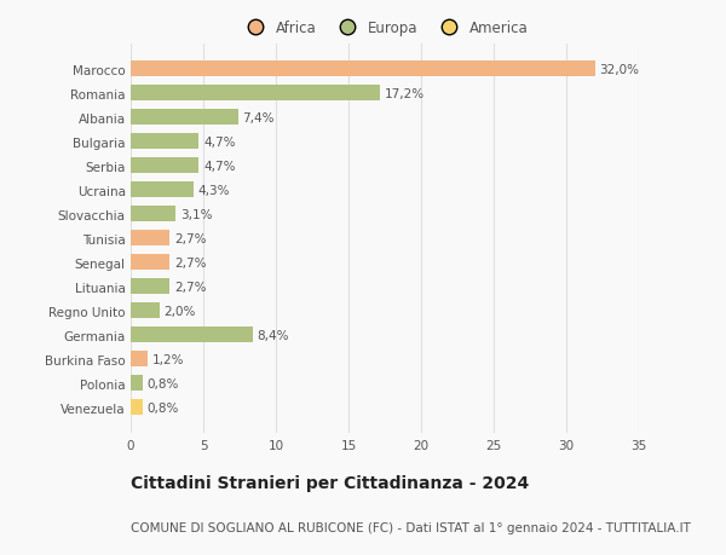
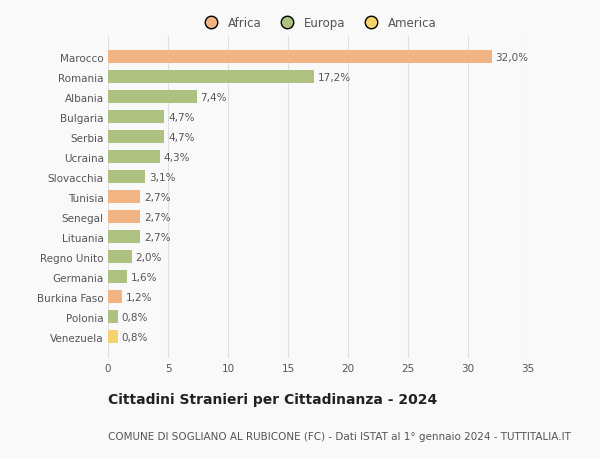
Germania: 8,4% -> 1,6%
